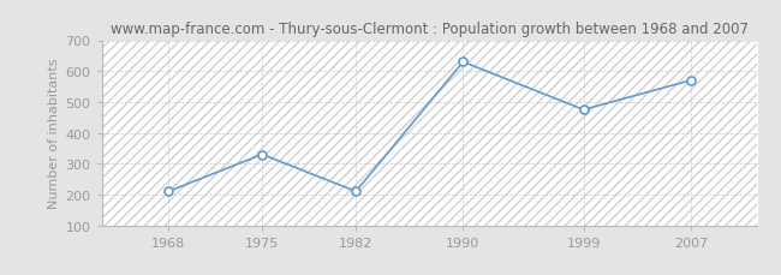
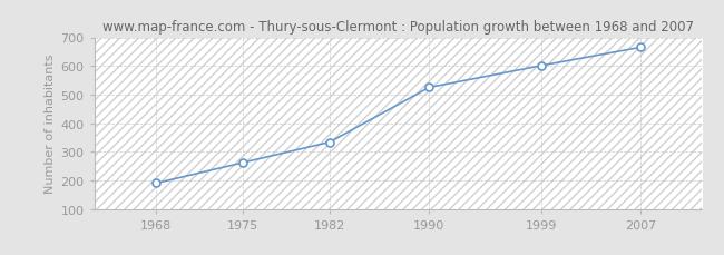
1968: 210 -> 190
1975: 330 -> 262
1982: 210 -> 334
1990: 630 -> 525
1999: 475 -> 601
2007: 570 -> 665
